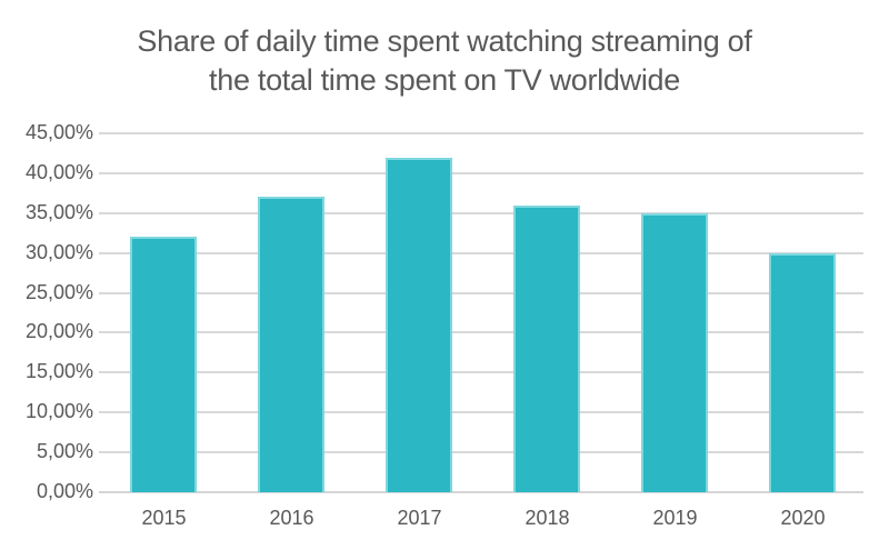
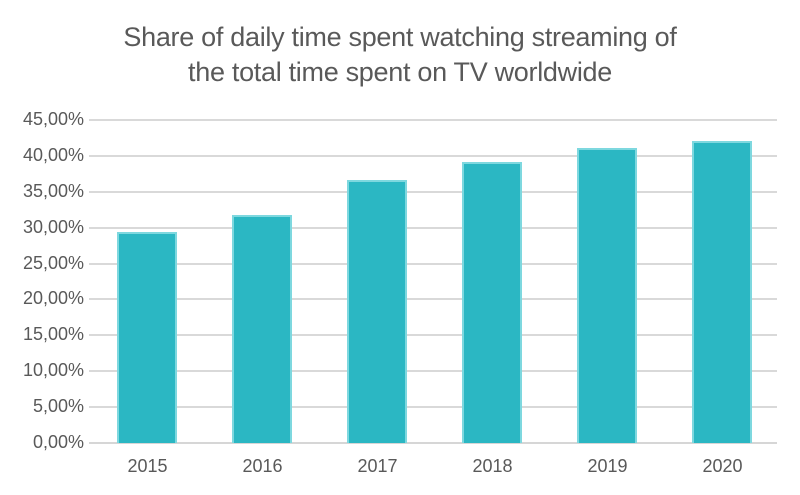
2015: 32% -> 29%
2016: 37% -> 32%
2017: 42% -> 37%
2018: 36% -> 39%
2019: 35% -> 41%
2020: 30% -> 42%
